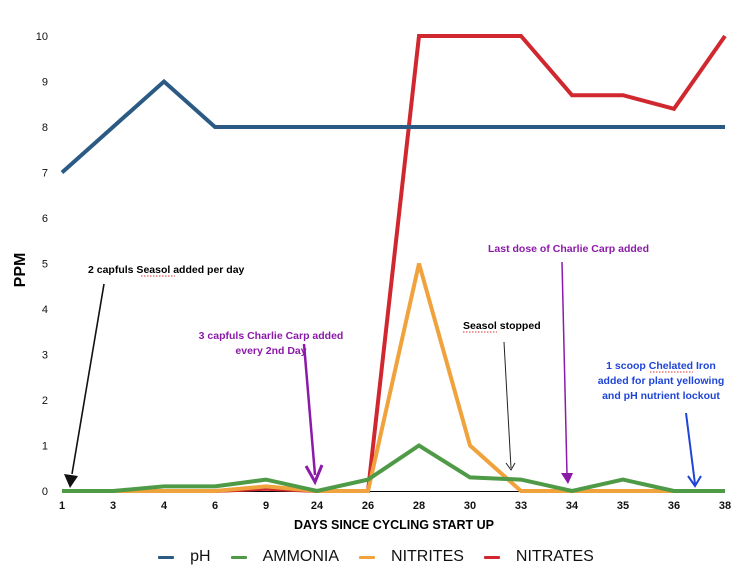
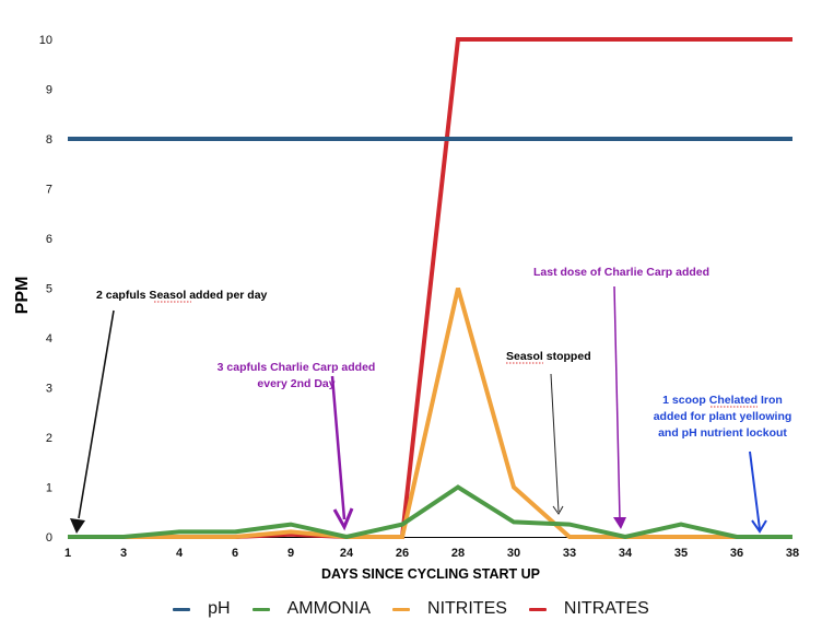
pH/1: 7 -> 8
pH/4: 9 -> 8
NITRATES/34: 8.7 -> 10.0
NITRATES/35: 8.7 -> 10.0
NITRATES/36: 8.4 -> 10.0
